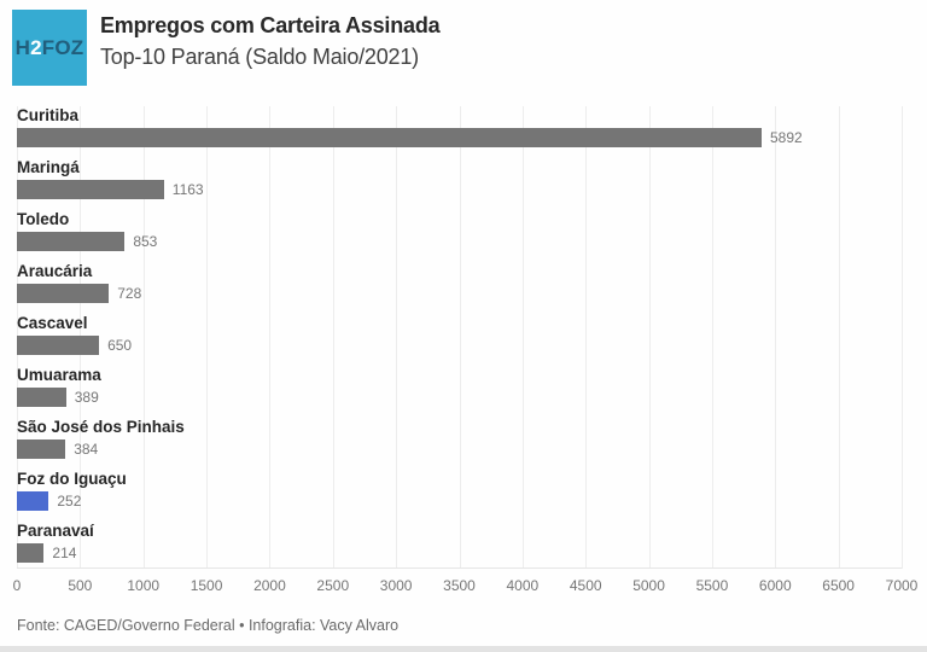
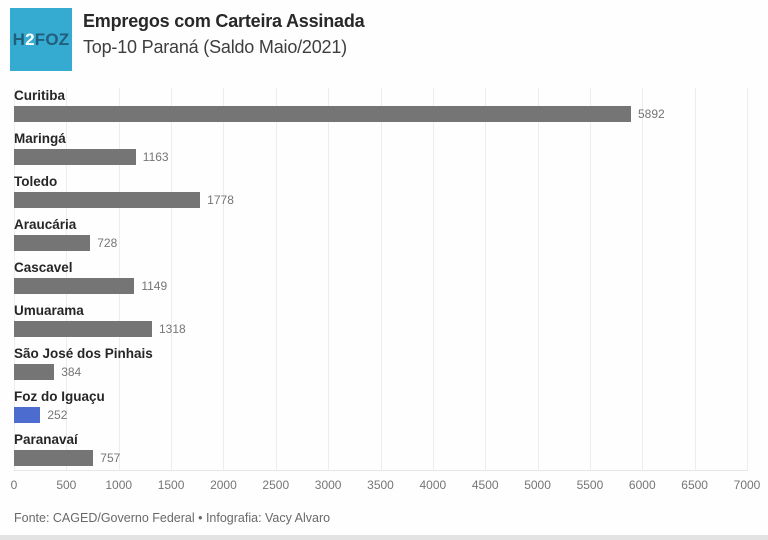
Toledo: 853 -> 1778
Cascavel: 650 -> 1149
Umuarama: 389 -> 1318
Paranavaí: 214 -> 757
